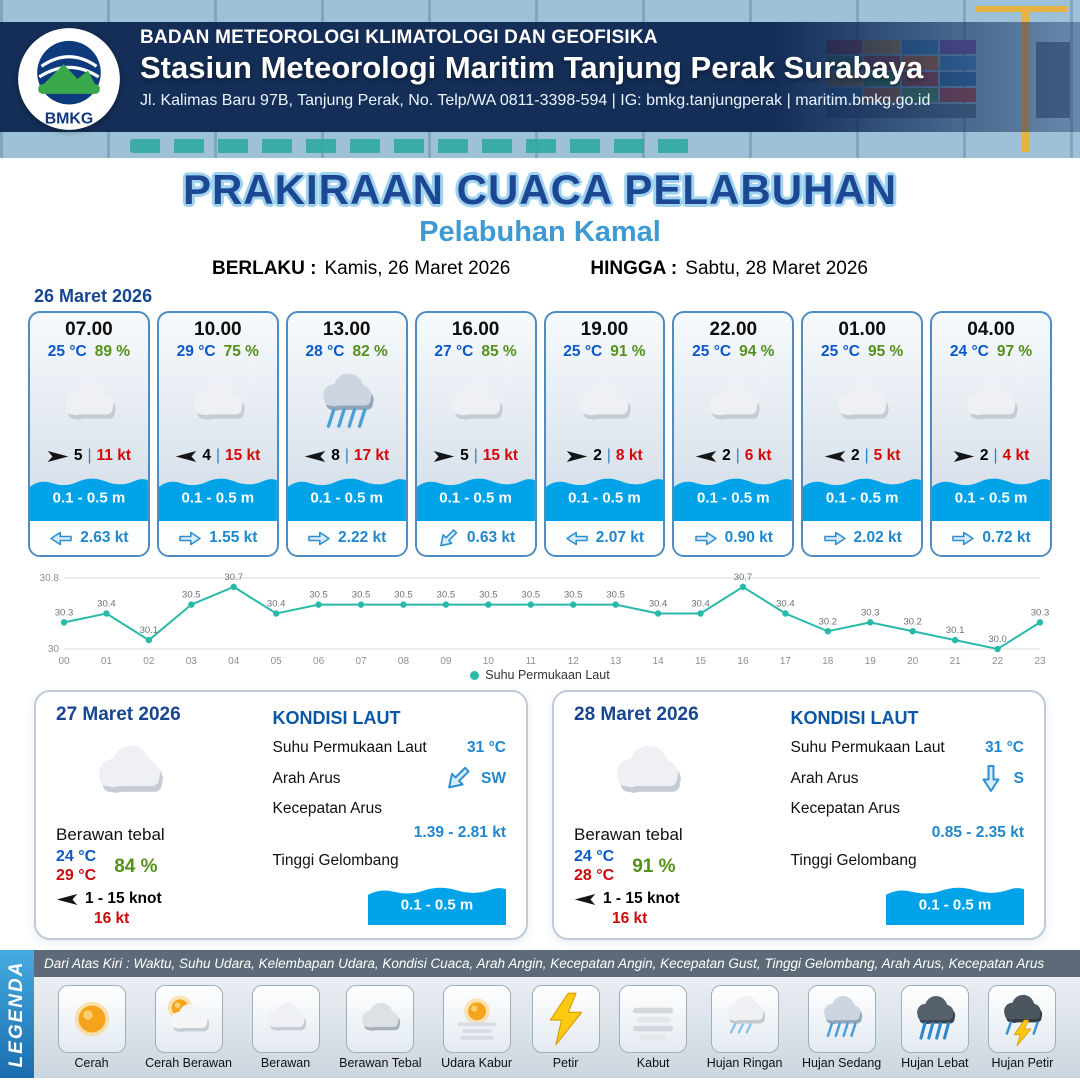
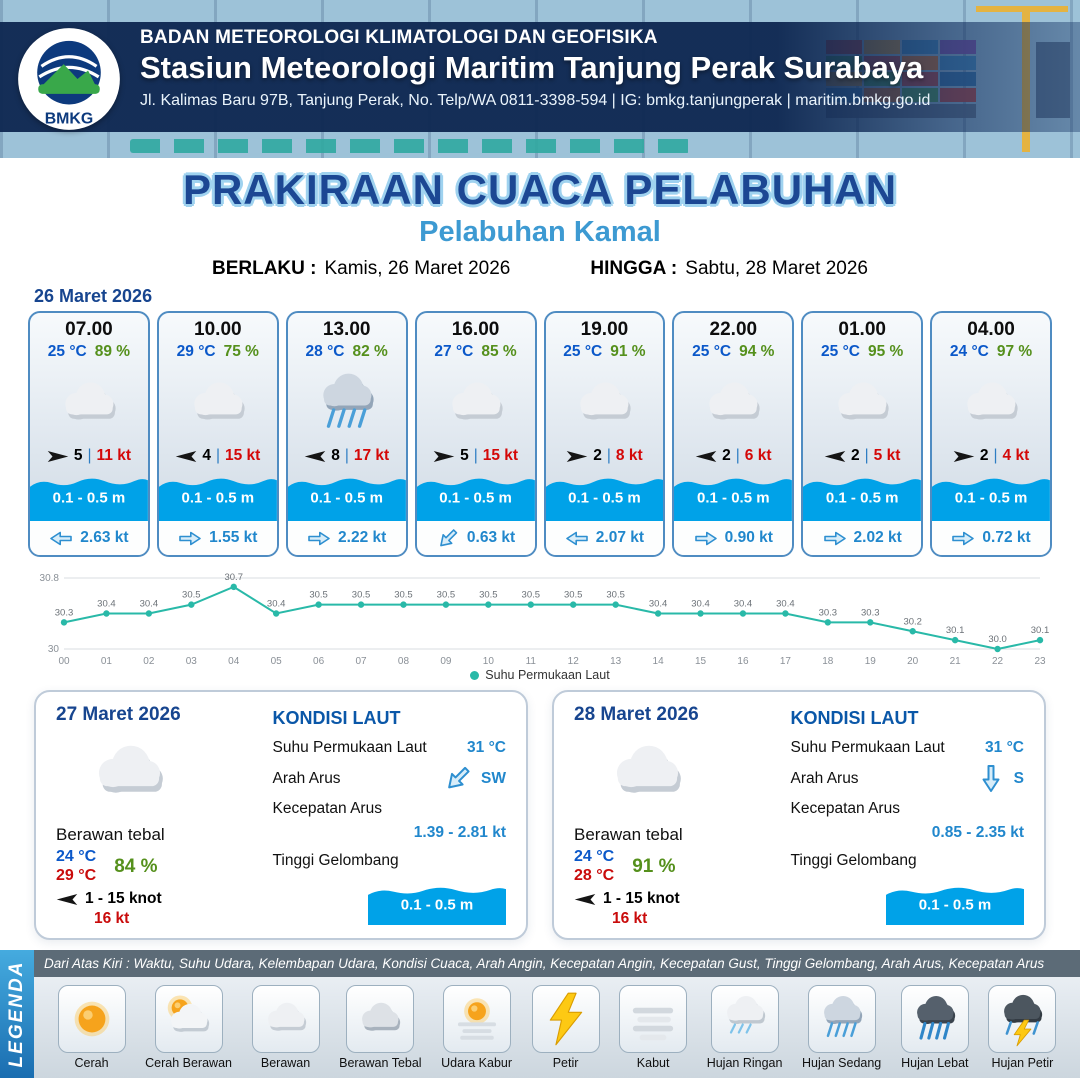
02: 30.1 -> 30.4
16: 30.7 -> 30.4
18: 30.2 -> 30.3
23: 30.3 -> 30.1
